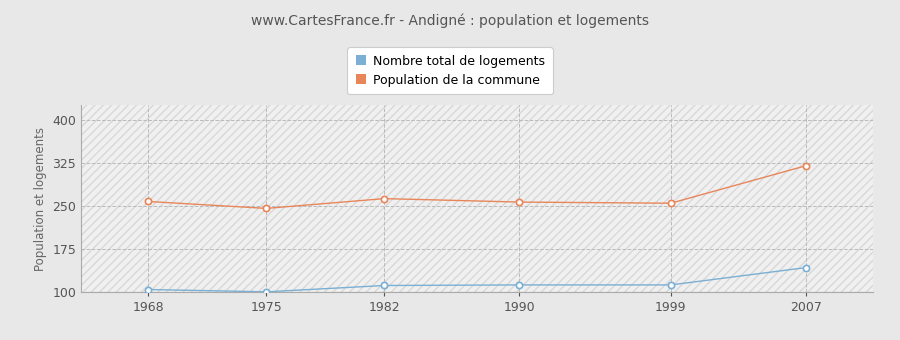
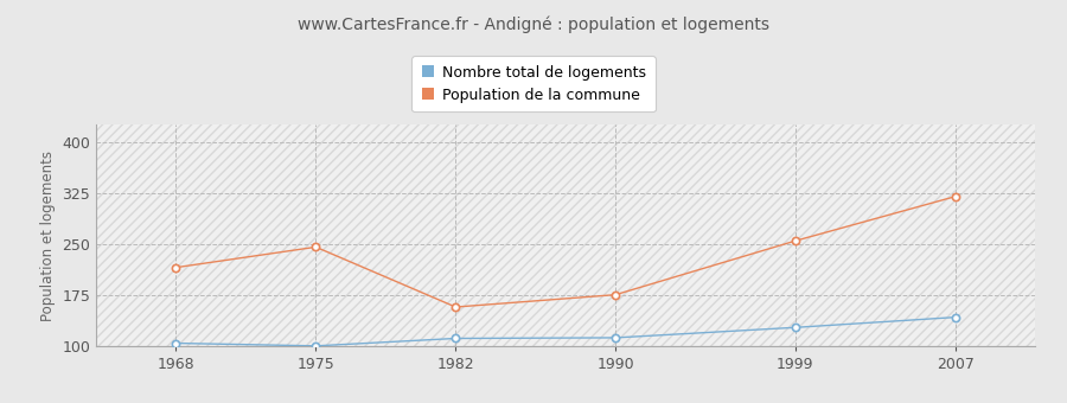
Population de la commune/1968: 258 -> 216
Population de la commune/1982: 263 -> 158
Population de la commune/1990: 257 -> 176
Nombre total de logements/1999: 113 -> 128
